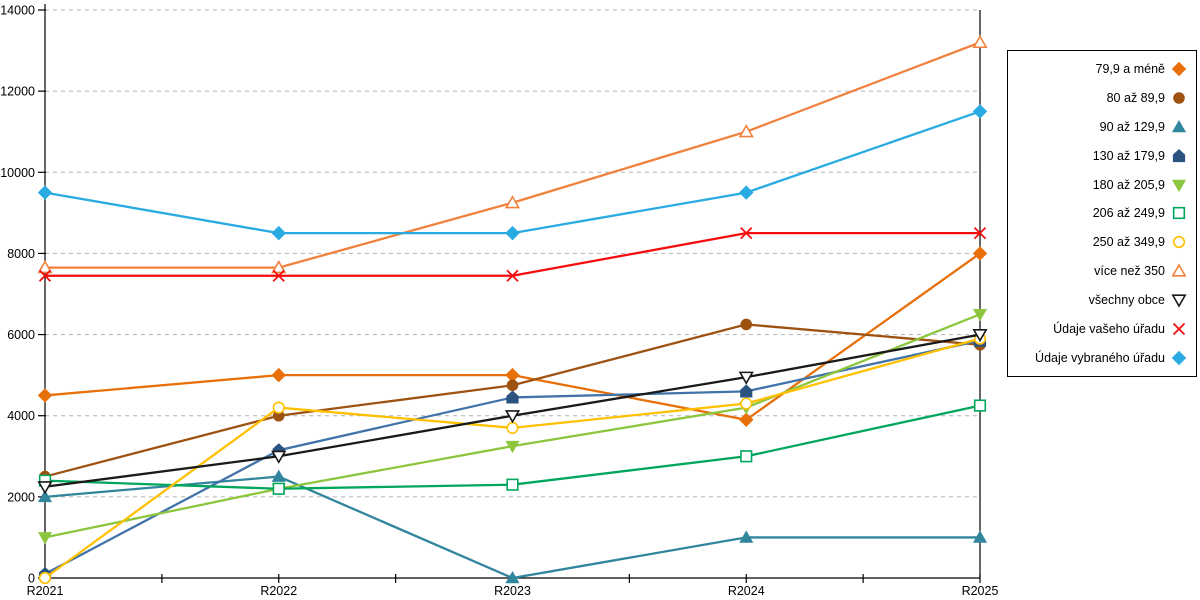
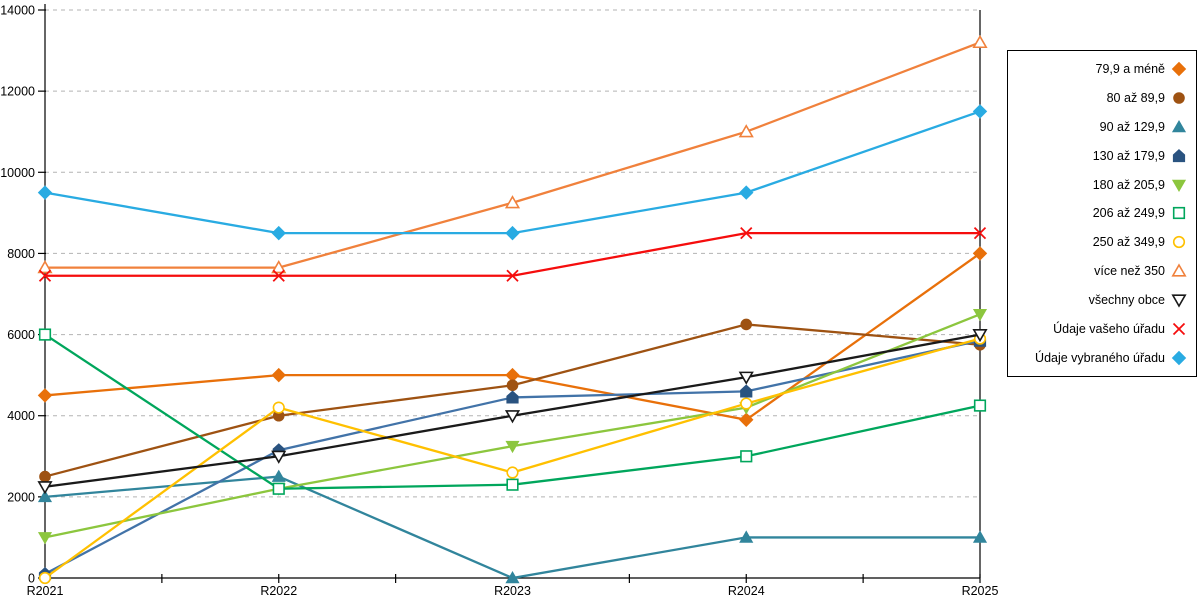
206 až 249,9/R2021: 2400 -> 6000
250 až 349,9/R2023: 3700 -> 2600
